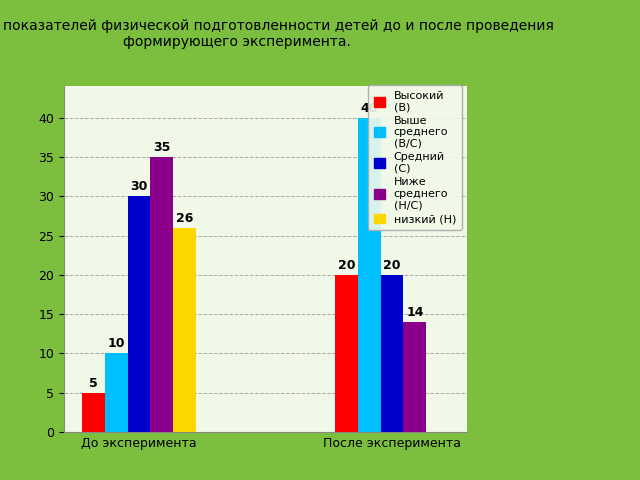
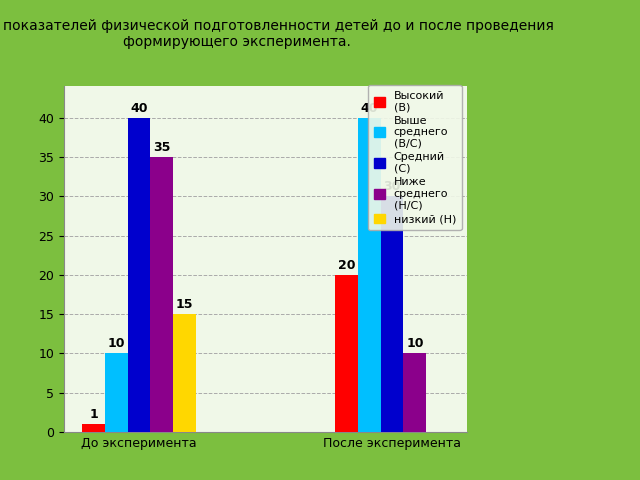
Высокий (В)/До эксперимента: 5 -> 1
Средний (С)/До эксперимента: 30 -> 40
низкий (Н)/До эксперимента: 26 -> 15
Средний (С)/После эксперимента: 20 -> 30
Ниже среднего (Н/С)/После эксперимента: 14 -> 10
